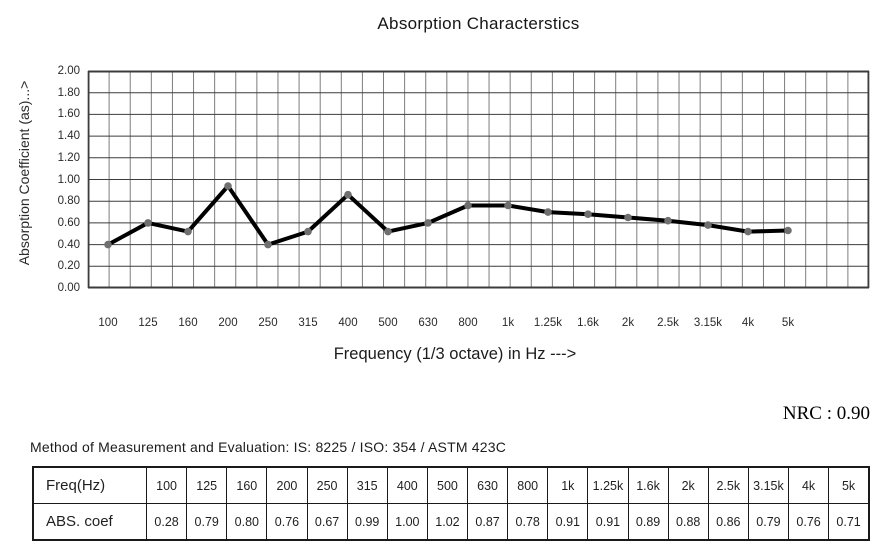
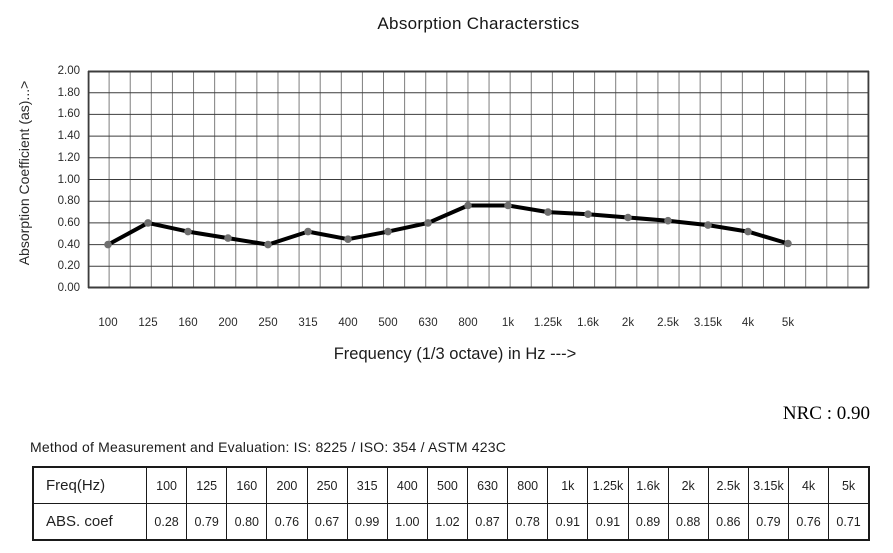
200: 0.94 -> 0.46
400: 0.86 -> 0.45
5k: 0.53 -> 0.41
